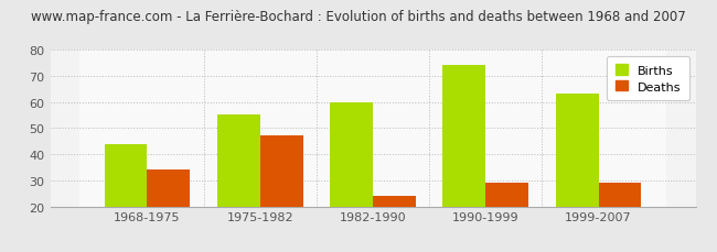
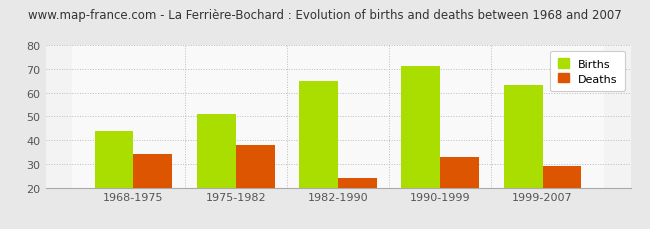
Births/1975-1982: 55 -> 51
Deaths/1975-1982: 47 -> 38
Births/1982-1990: 60 -> 65
Births/1990-1999: 74 -> 71
Deaths/1990-1999: 29 -> 33
